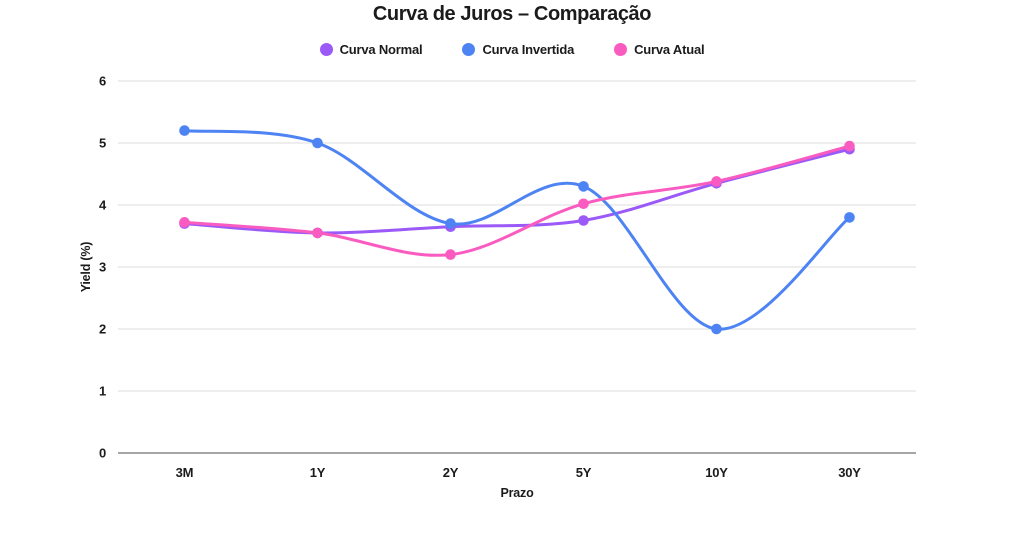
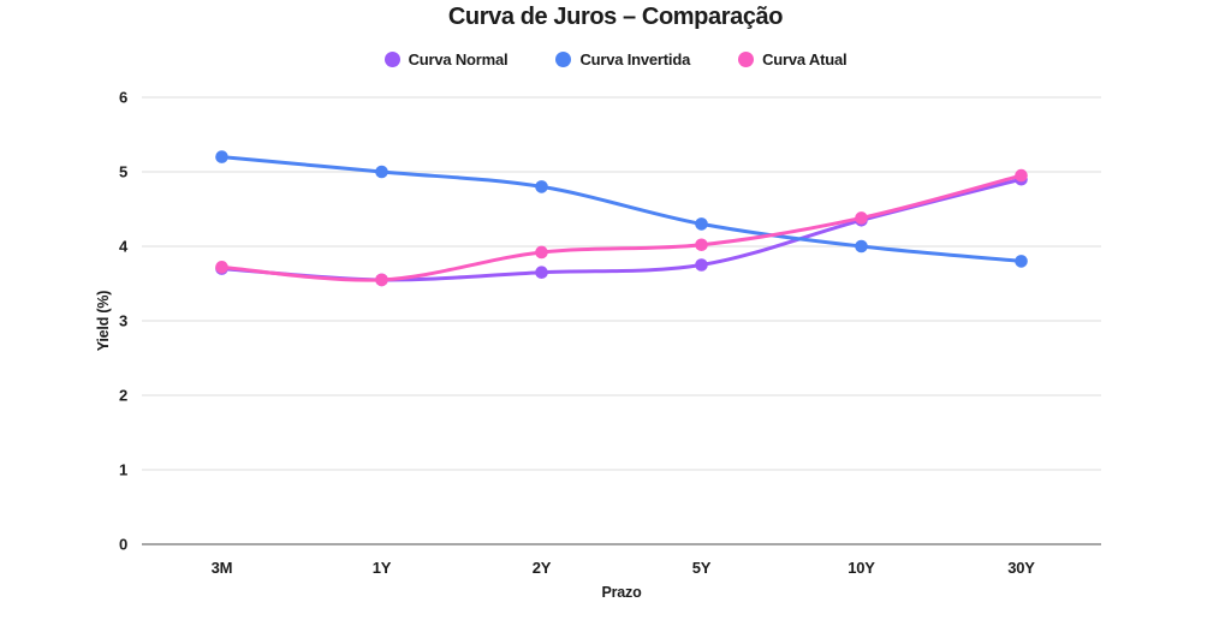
Curva Invertida/2Y: 3.7 -> 4.8
Curva Atual/2Y: 3.2 -> 3.9
Curva Invertida/10Y: 2.0 -> 4.0
